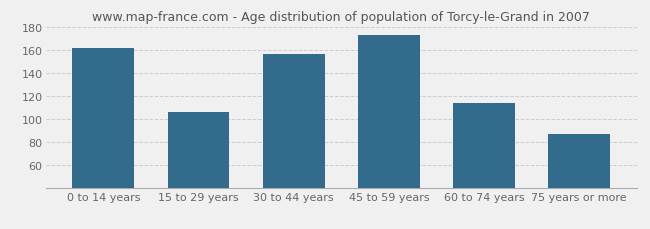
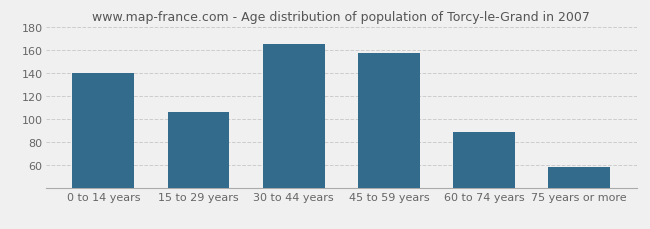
0 to 14 years: 161 -> 140
30 to 44 years: 156 -> 165
45 to 59 years: 173 -> 157
60 to 74 years: 114 -> 88
75 years or more: 87 -> 58
